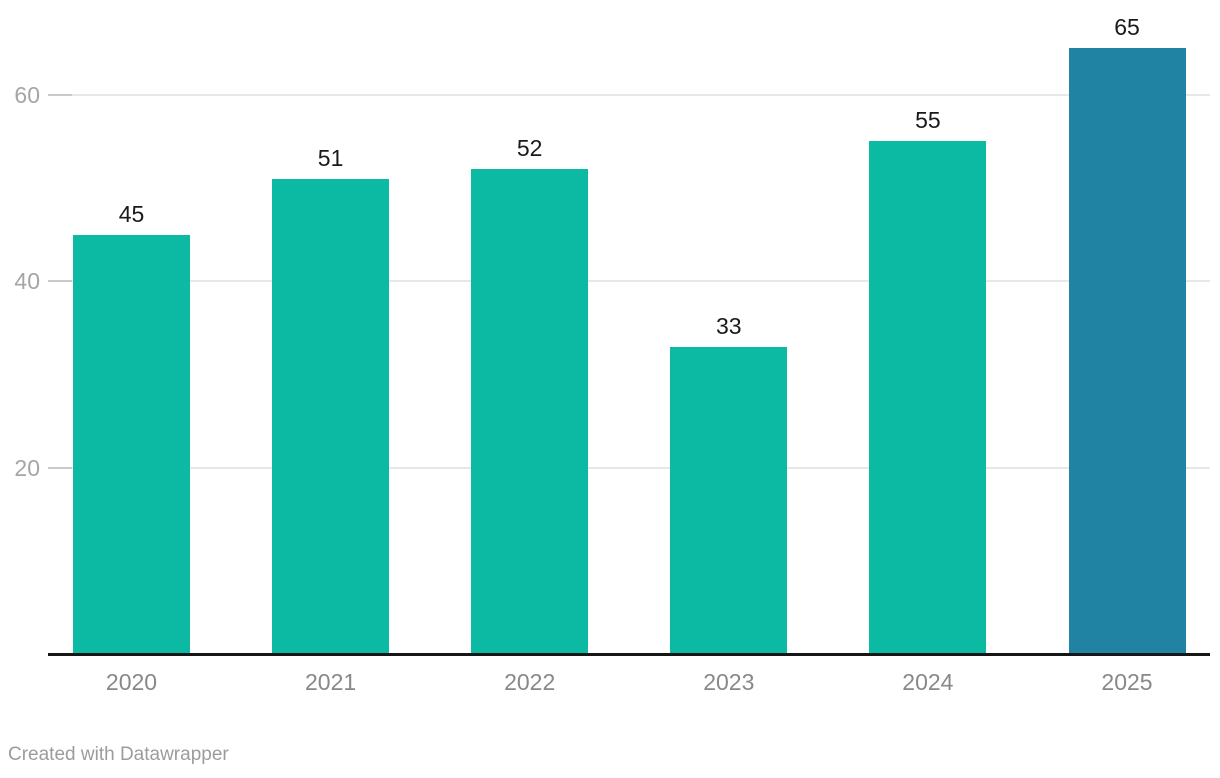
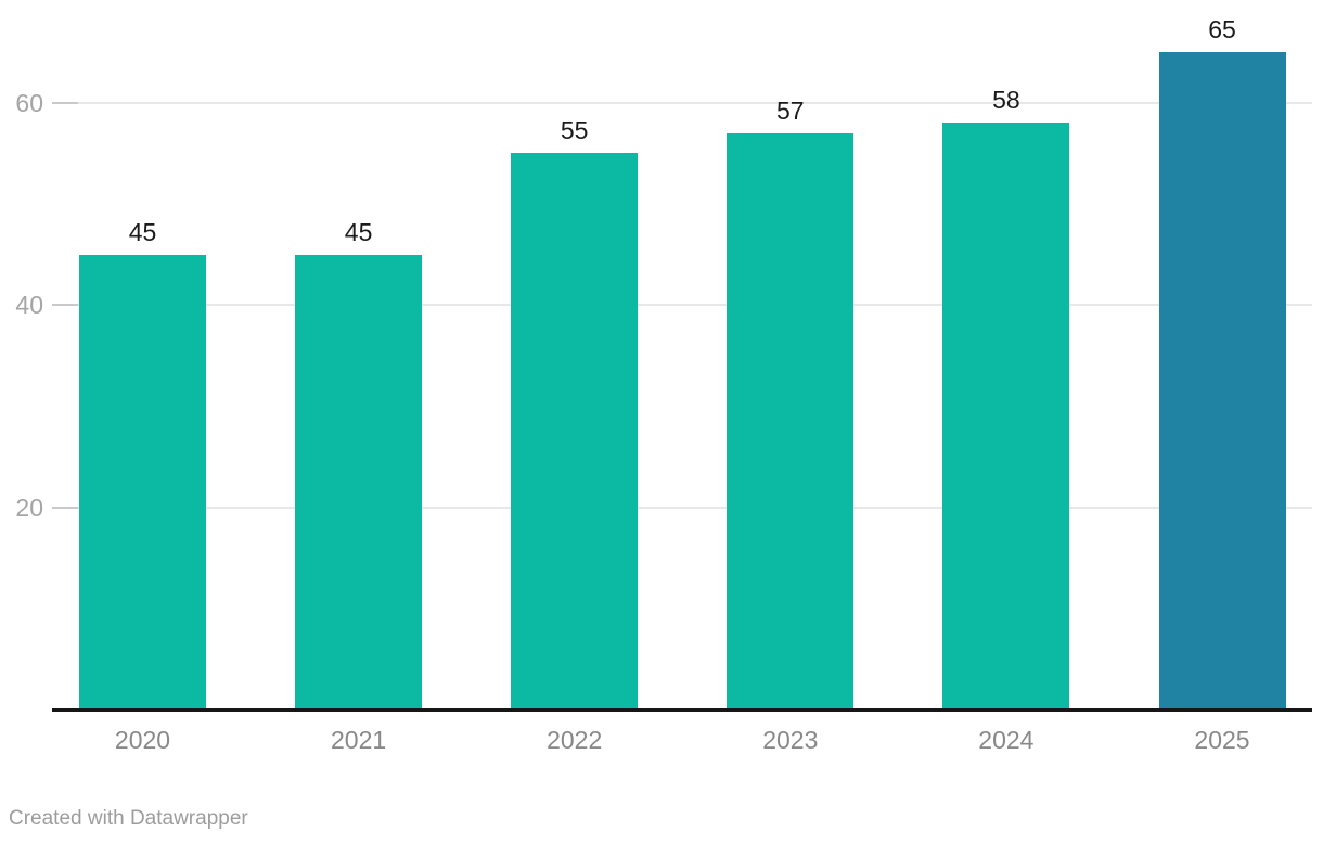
2021: 51 -> 45
2022: 52 -> 55
2023: 33 -> 57
2024: 55 -> 58
